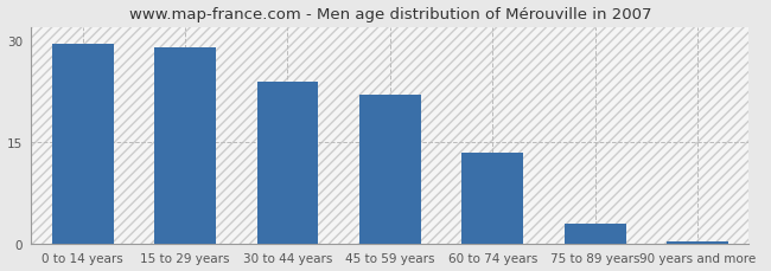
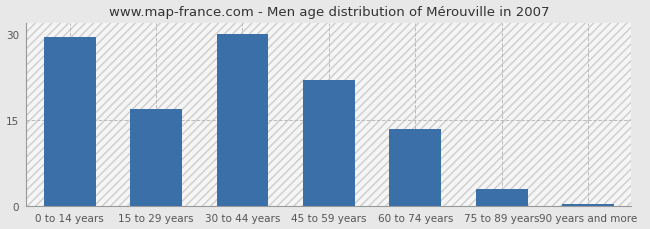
15 to 29 years: 29.0 -> 17.0
30 to 44 years: 24.0 -> 30.0
